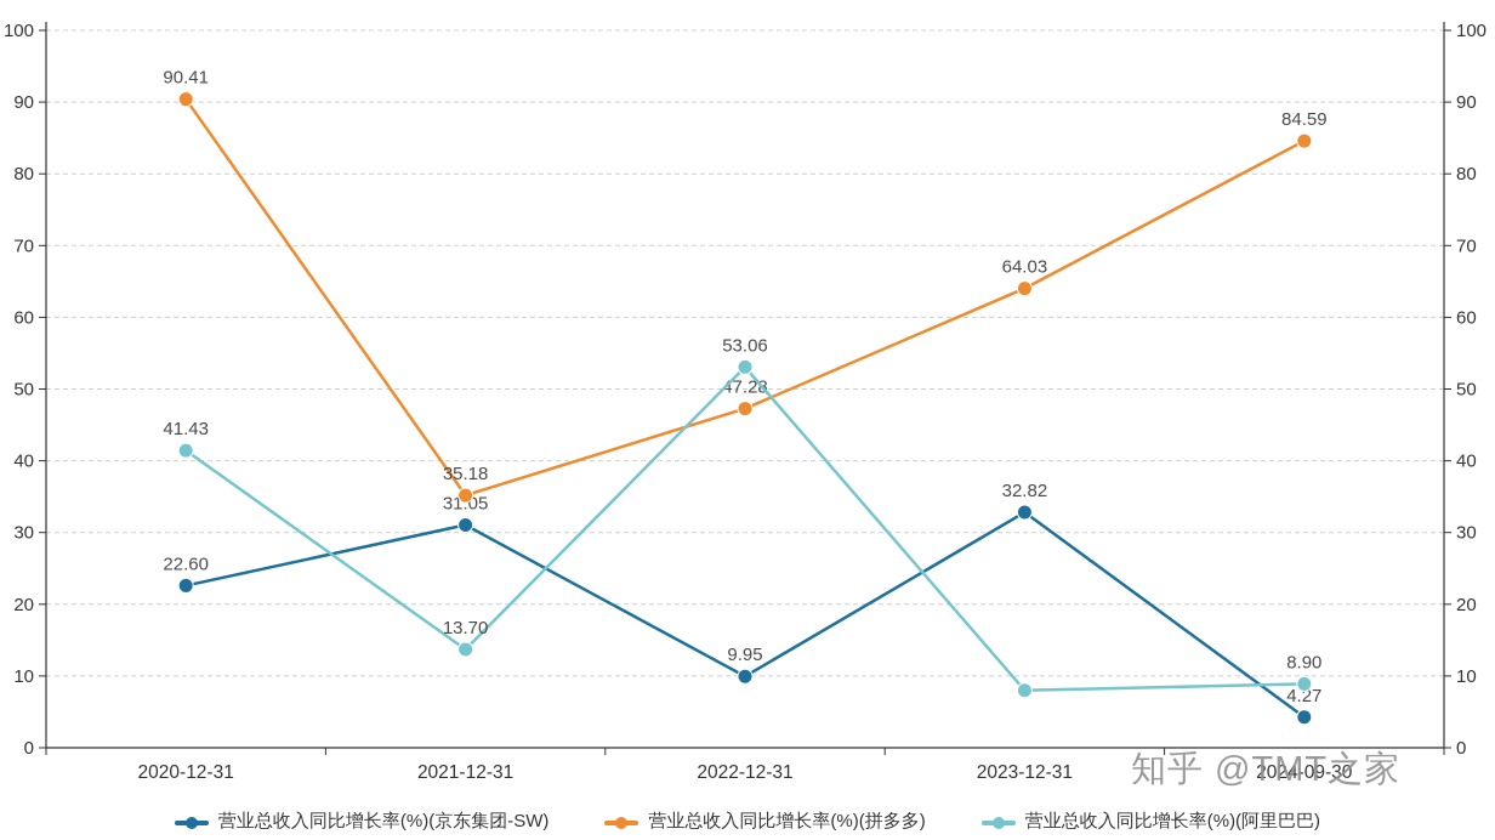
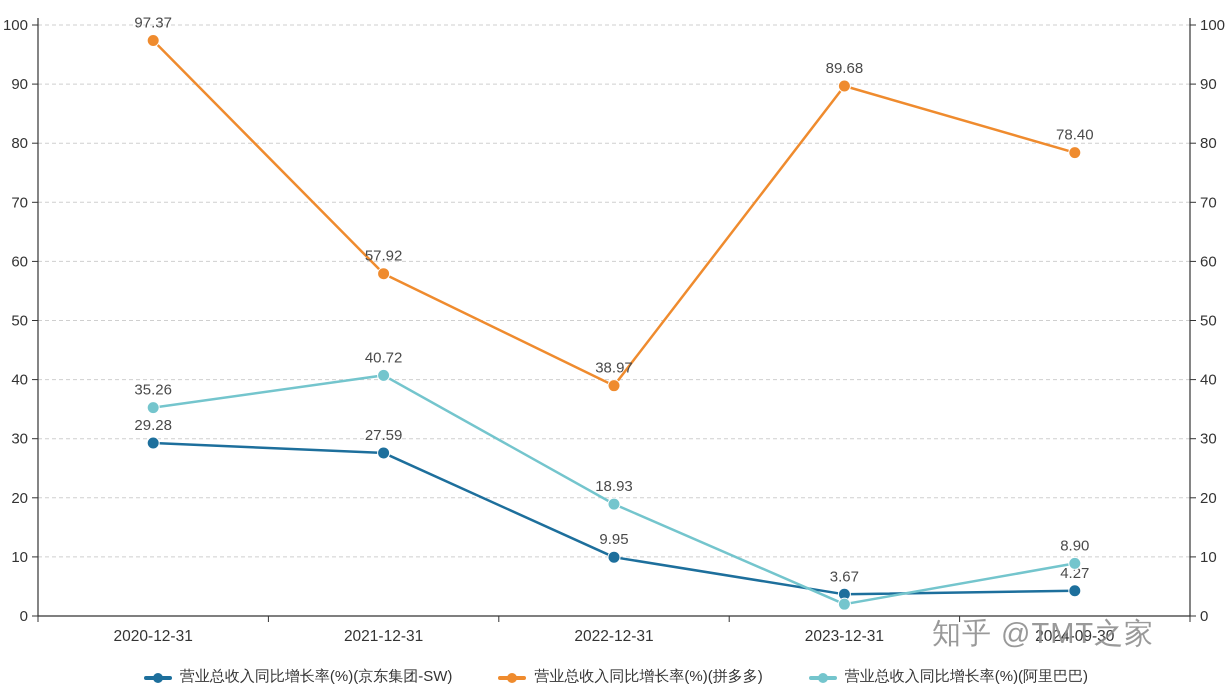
营业总收入同比增长率(%)(京东集团-SW)/2020-12-31: 22.60 -> 29.28
营业总收入同比增长率(%)(拼多多)/2020-12-31: 90.41 -> 97.37
营业总收入同比增长率(%)(阿里巴巴)/2020-12-31: 41.43 -> 35.26
营业总收入同比增长率(%)(京东集团-SW)/2021-12-31: 31.05 -> 27.59
营业总收入同比增长率(%)(拼多多)/2021-12-31: 35.18 -> 57.92
营业总收入同比增长率(%)(阿里巴巴)/2021-12-31: 13.70 -> 40.72
营业总收入同比增长率(%)(拼多多)/2022-12-31: 47.28 -> 38.97
营业总收入同比增长率(%)(阿里巴巴)/2022-12-31: 53.06 -> 18.93
营业总收入同比增长率(%)(京东集团-SW)/2023-12-31: 32.82 -> 3.67
营业总收入同比增长率(%)(拼多多)/2023-12-31: 64.03 -> 89.68
营业总收入同比增长率(%)(阿里巴巴)/2023-12-31: 8 -> 2
营业总收入同比增长率(%)(拼多多)/2024-09-30: 84.59 -> 78.40
